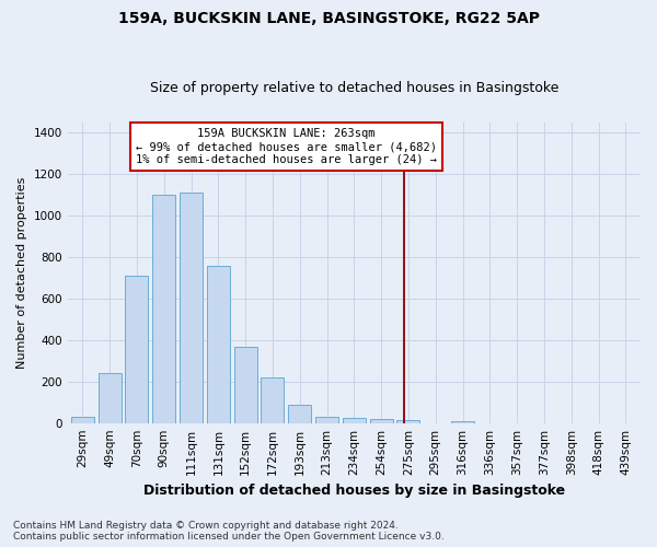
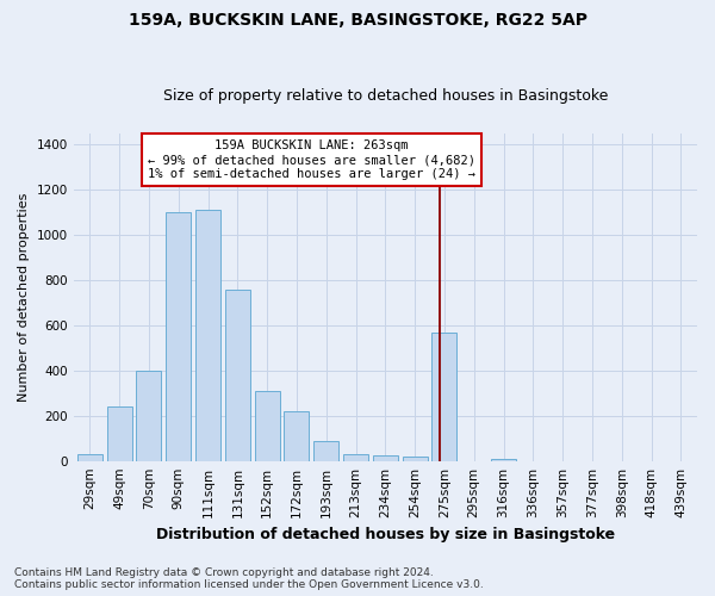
70sqm: 710 -> 400
152sqm: 370 -> 310
275sqm: 20 -> 570
